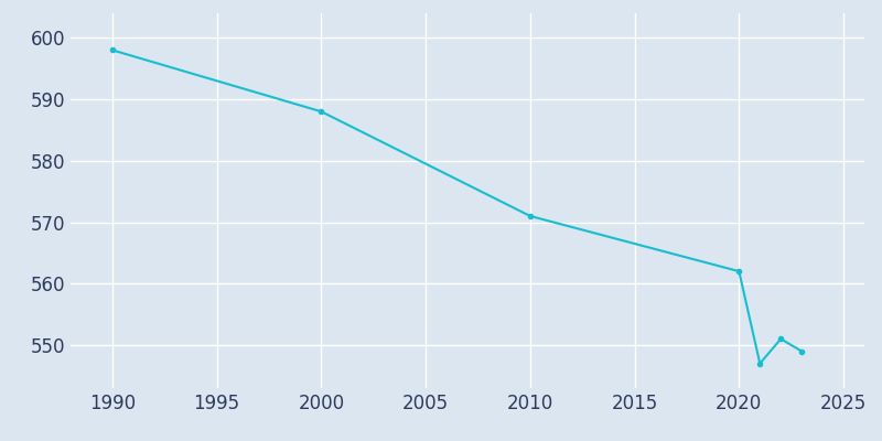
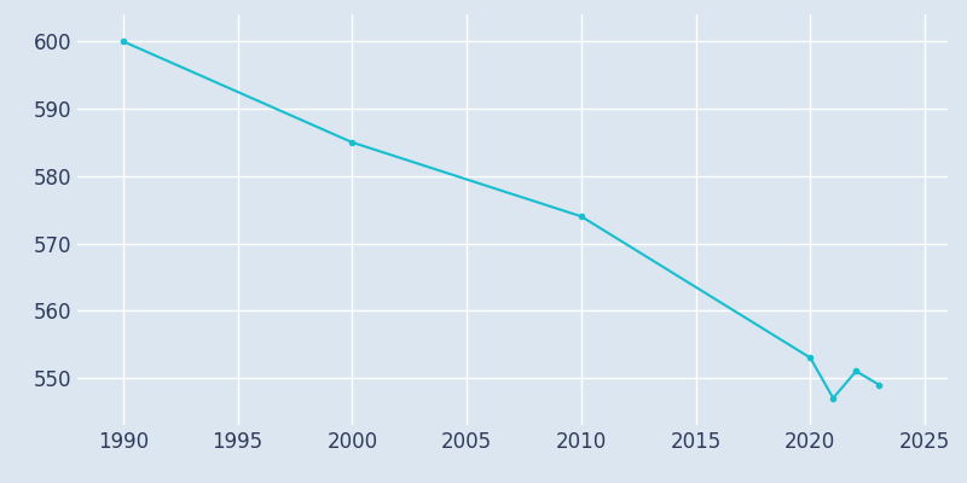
1990: 598 -> 600
2000: 588 -> 585
2010: 571 -> 574
2020: 562 -> 553
